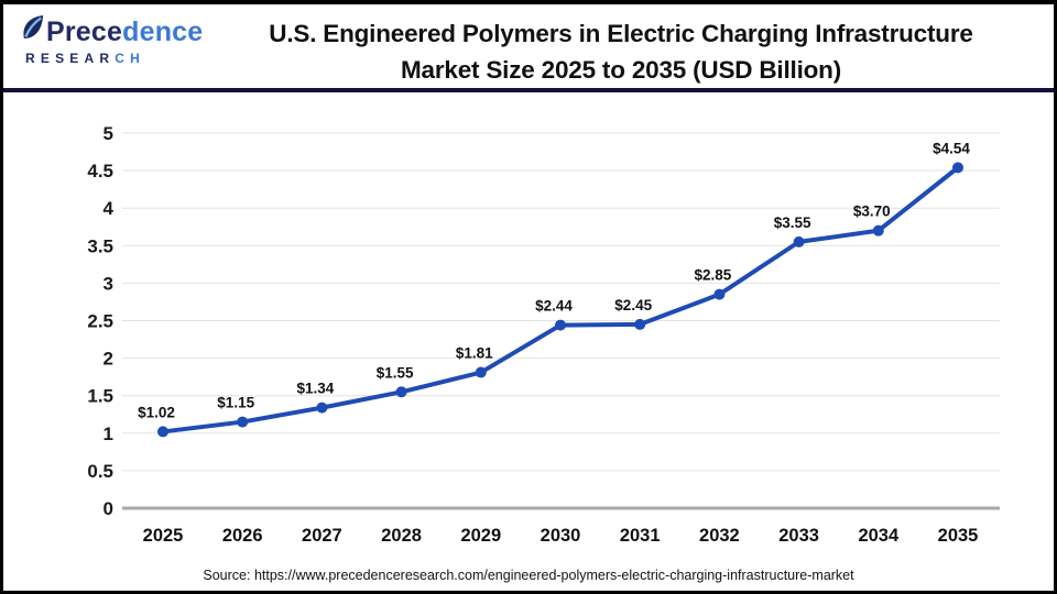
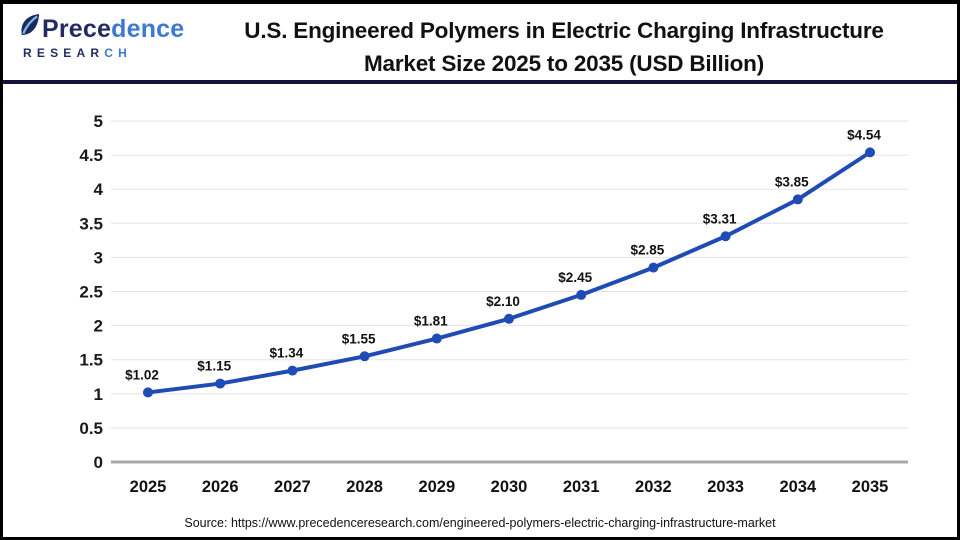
2030: $2.44 -> $2.10
2033: $3.55 -> $3.31
2034: $3.70 -> $3.85
